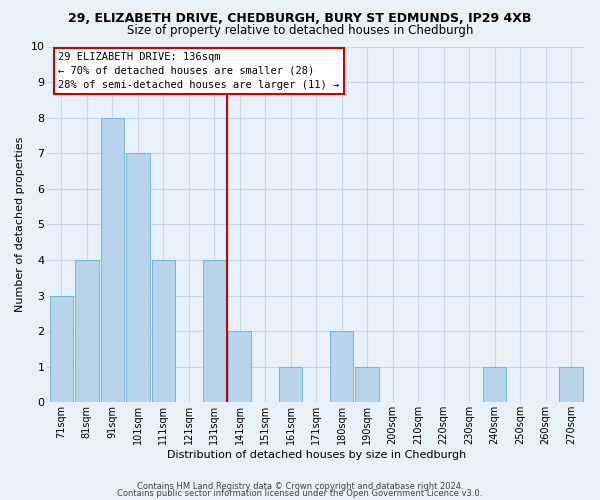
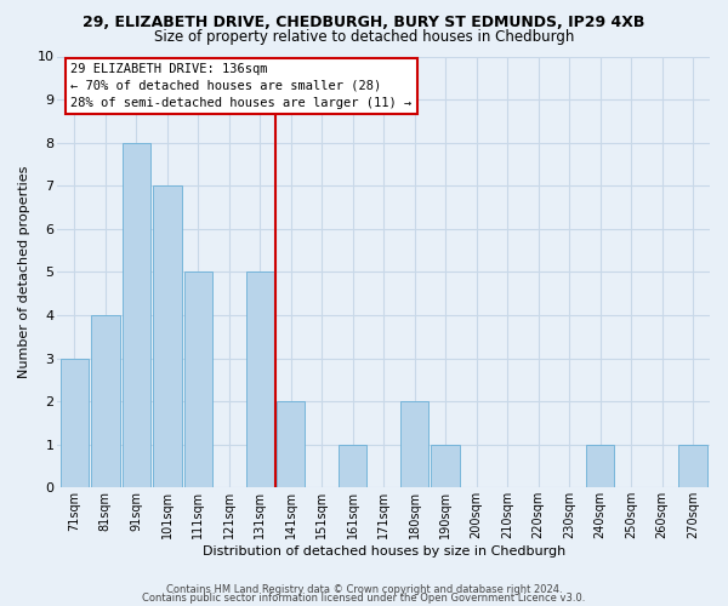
111sqm: 4 -> 5
131sqm: 4 -> 5
